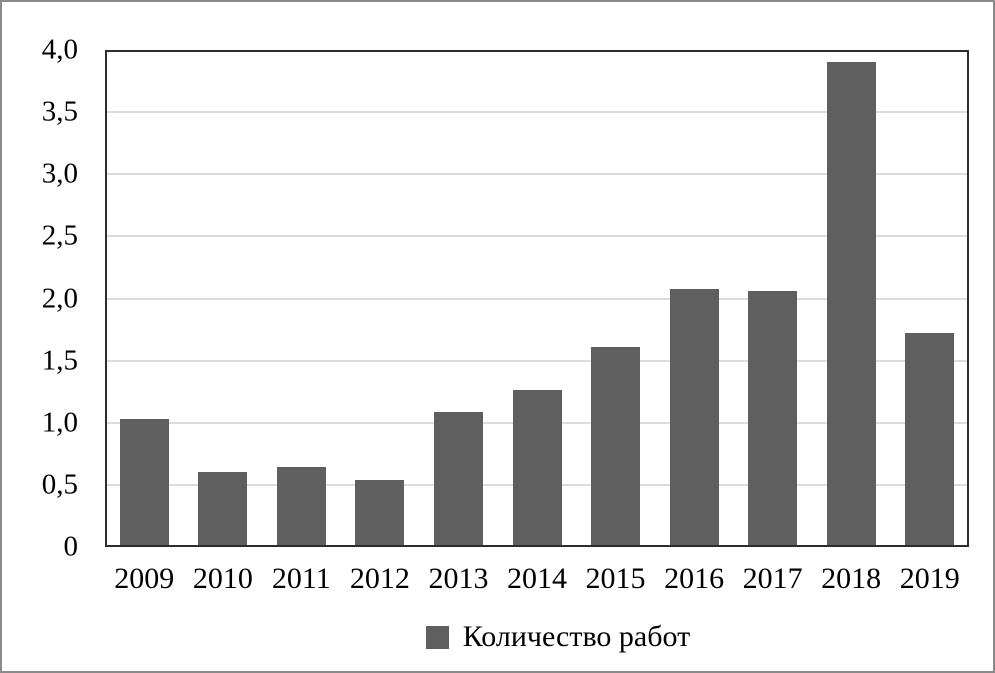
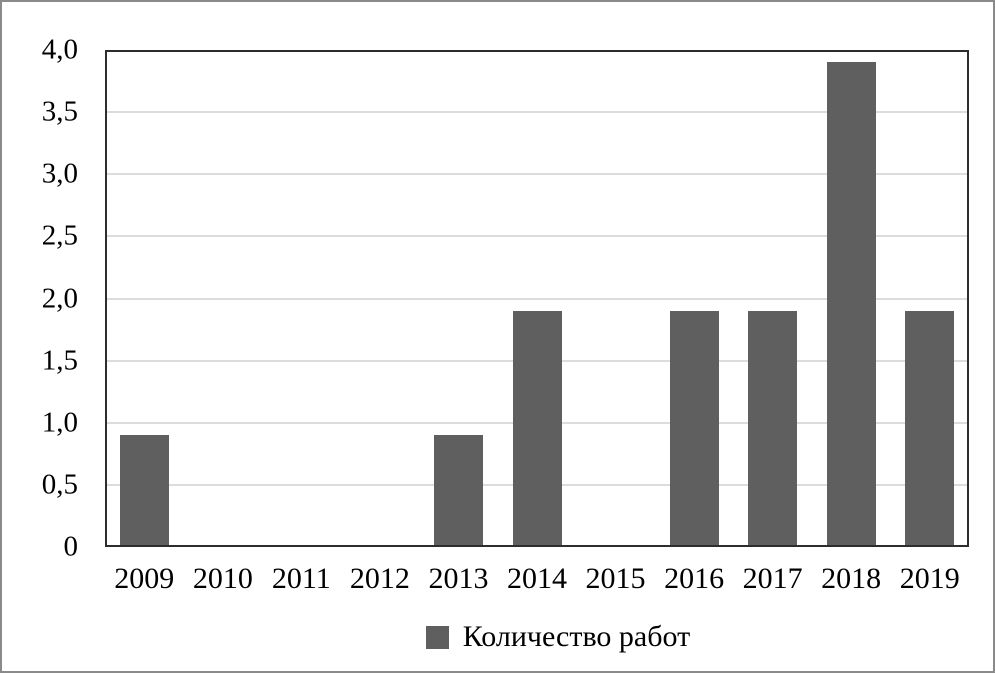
2009: 1,03 -> 0,90
2010: 0,60 -> 0,02
2011: 0,64 -> 0,02
2012: 0,54 -> 0,02
2013: 1,09 -> 0,90
2014: 1,26 -> 1,90
2015: 1,61 -> 0,02
2016: 2,08 -> 1,90
2017: 2,06 -> 1,90
2019: 1,72 -> 1,90
